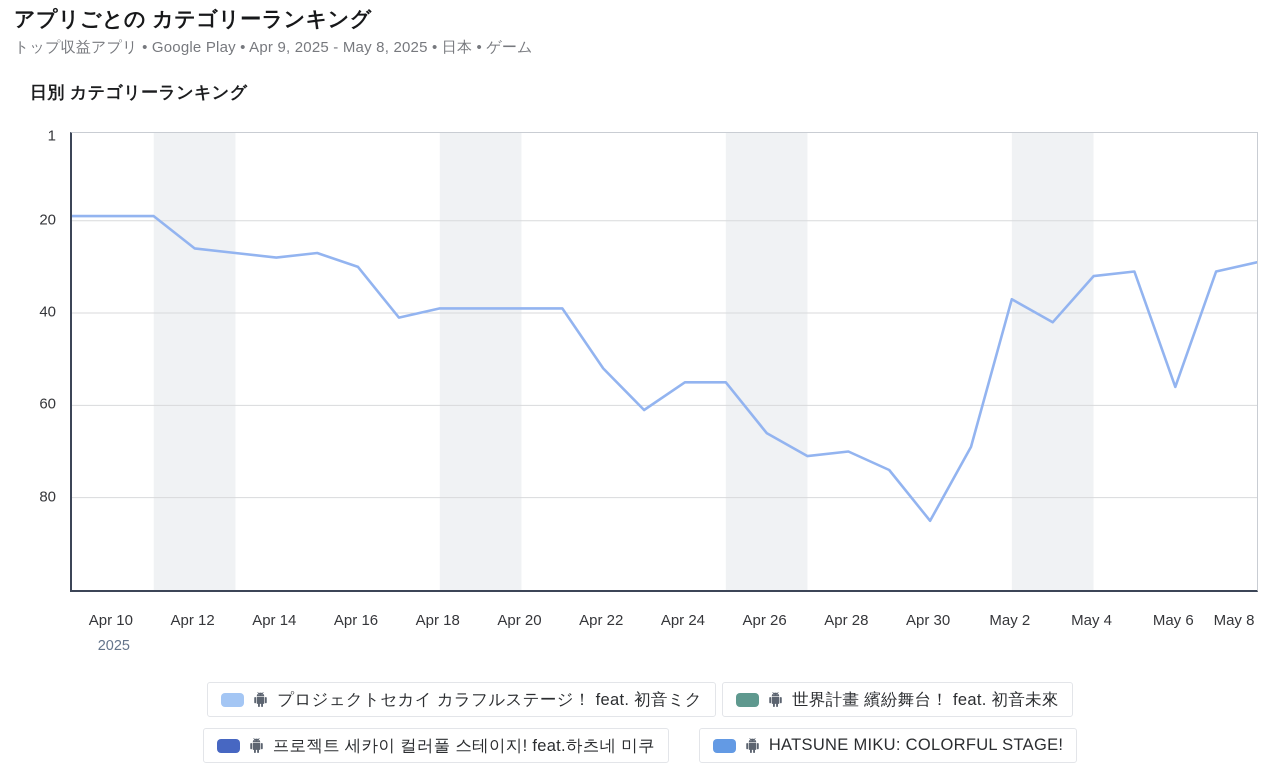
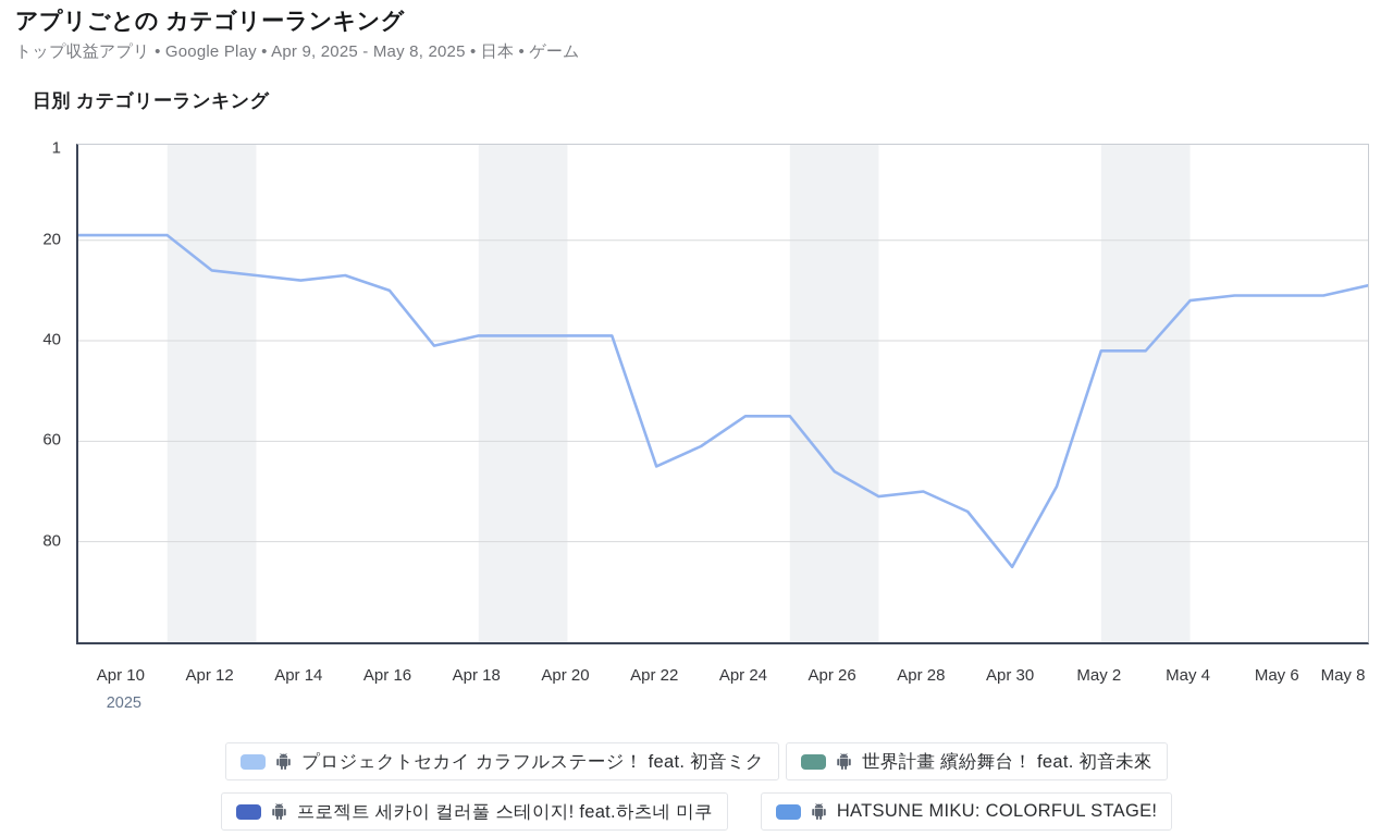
Apr 22: 52 -> 65
May 2: 37 -> 42
May 6: 56 -> 31
